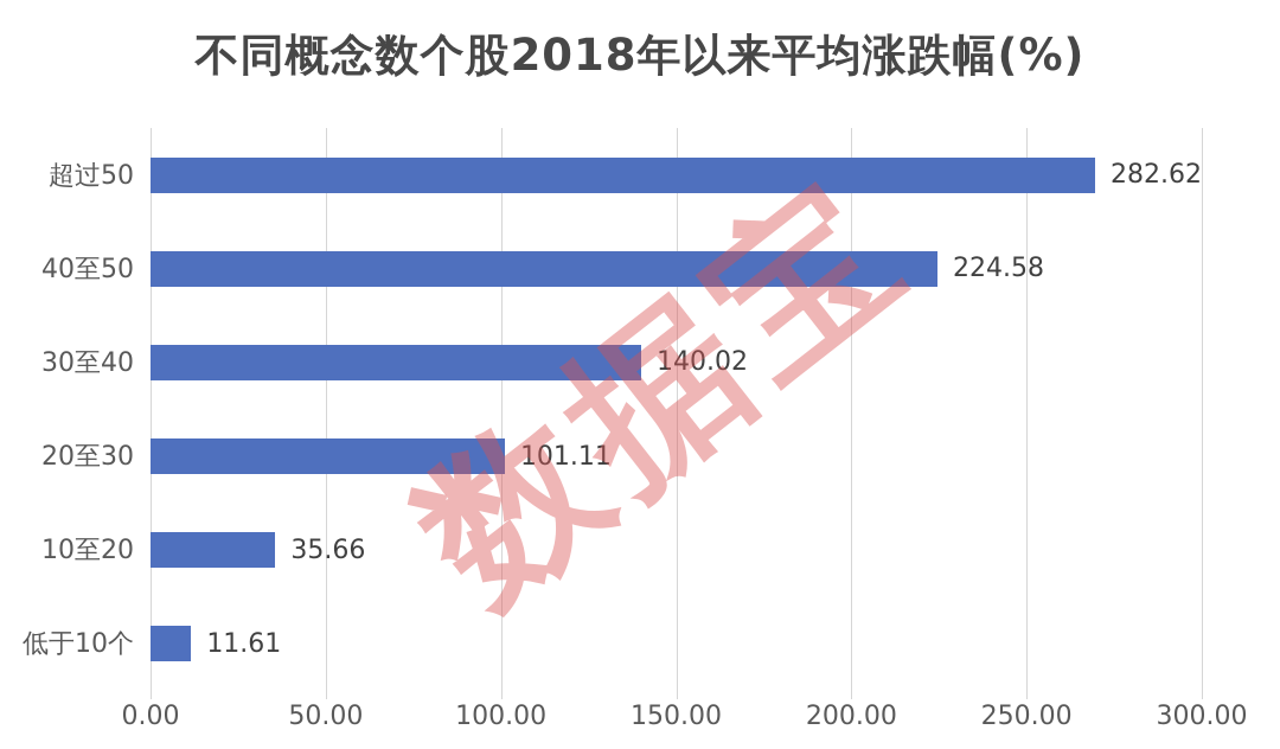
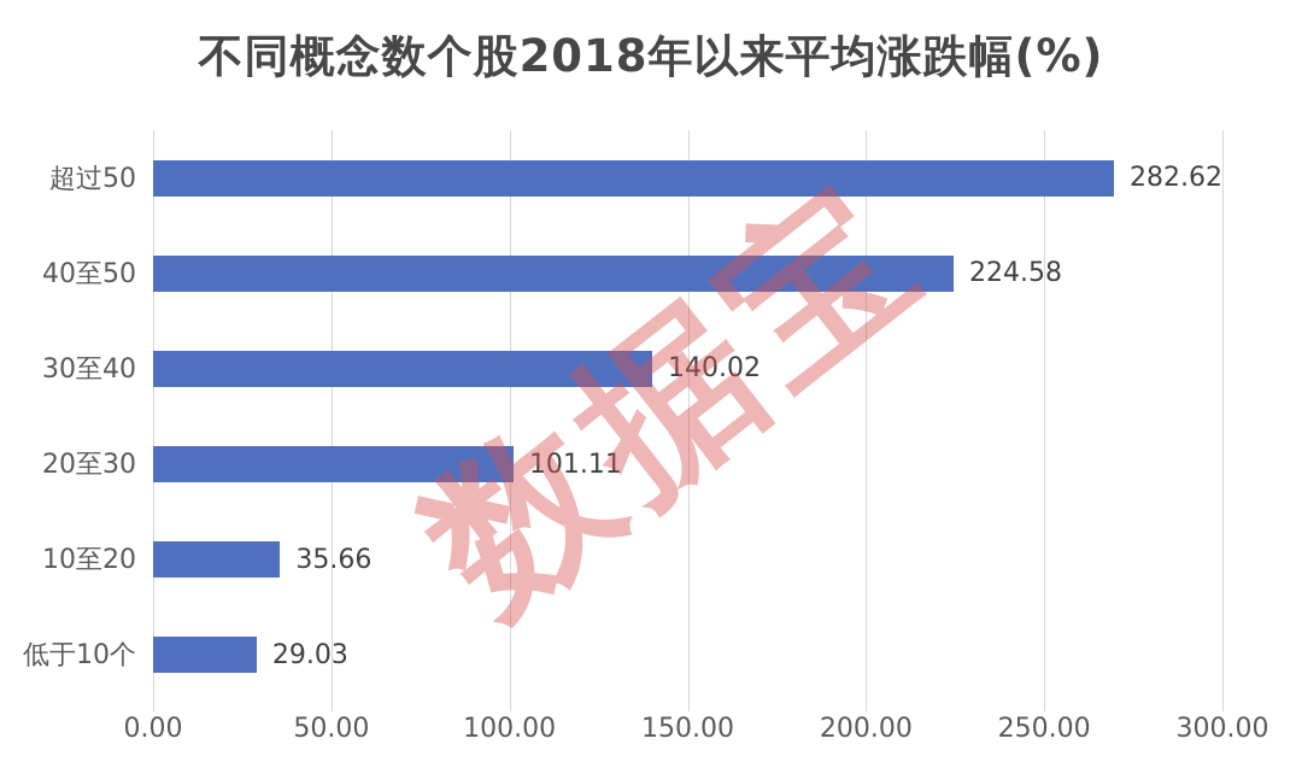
低于10个: 11.61 -> 29.03
